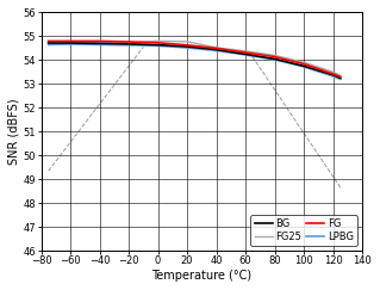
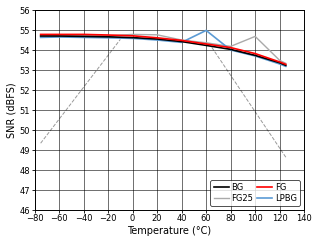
LPBG/60: 54.2 -> 55.0
FG25/100: 53.9 -> 54.7
